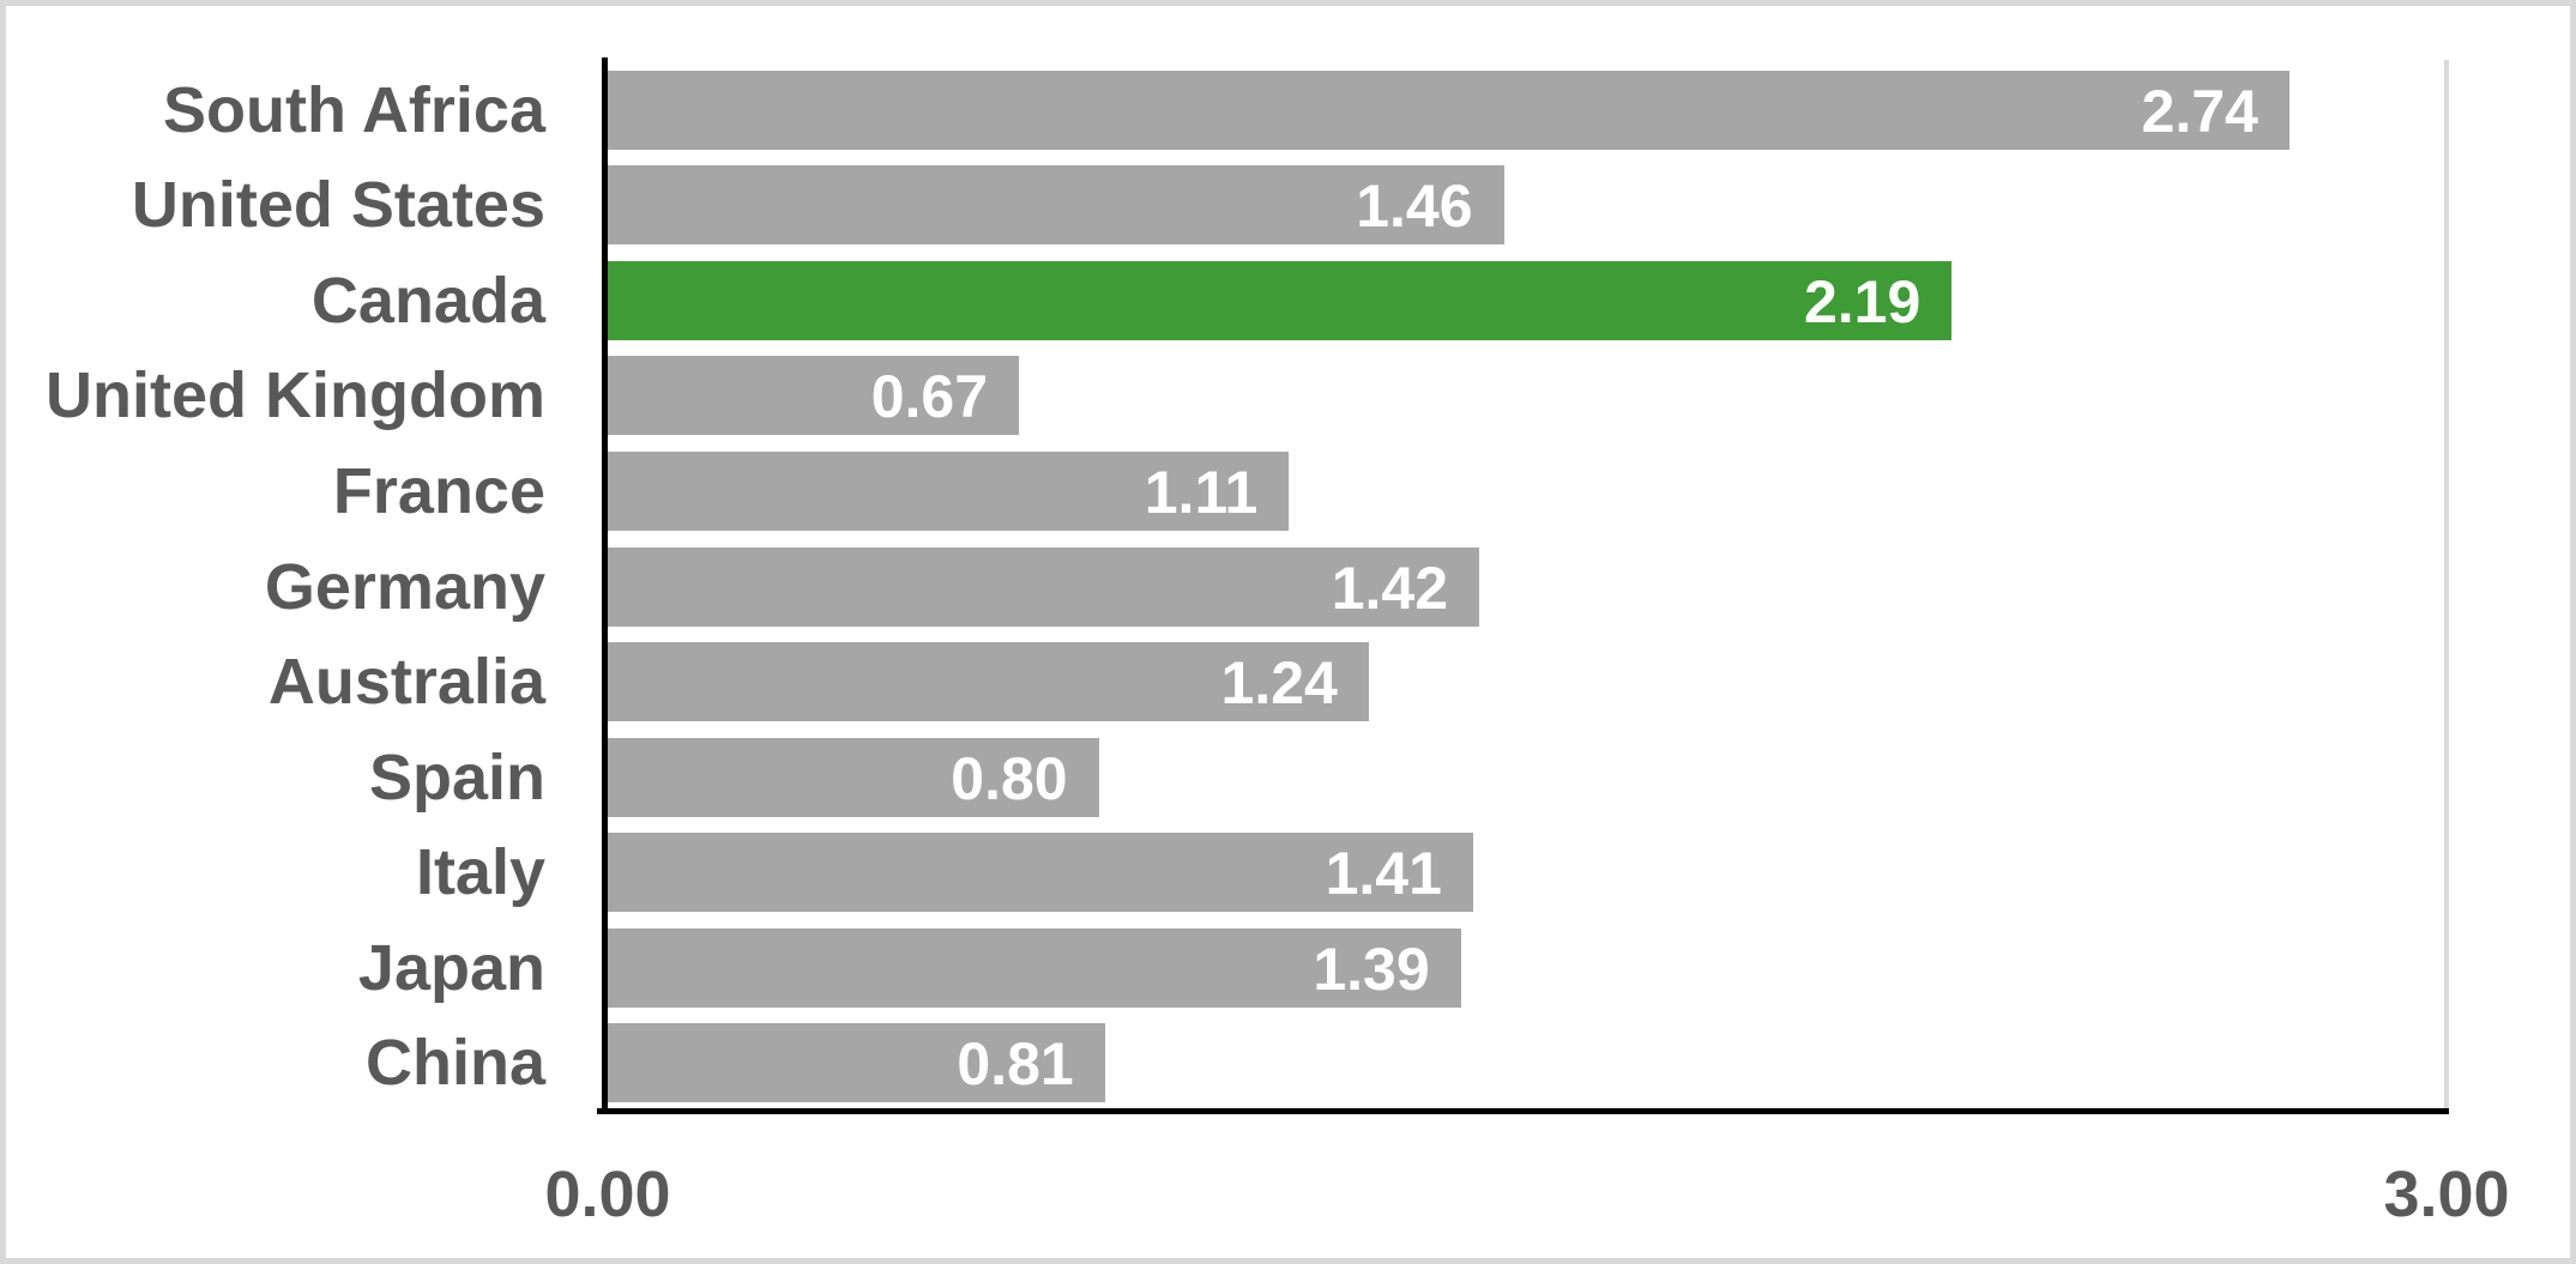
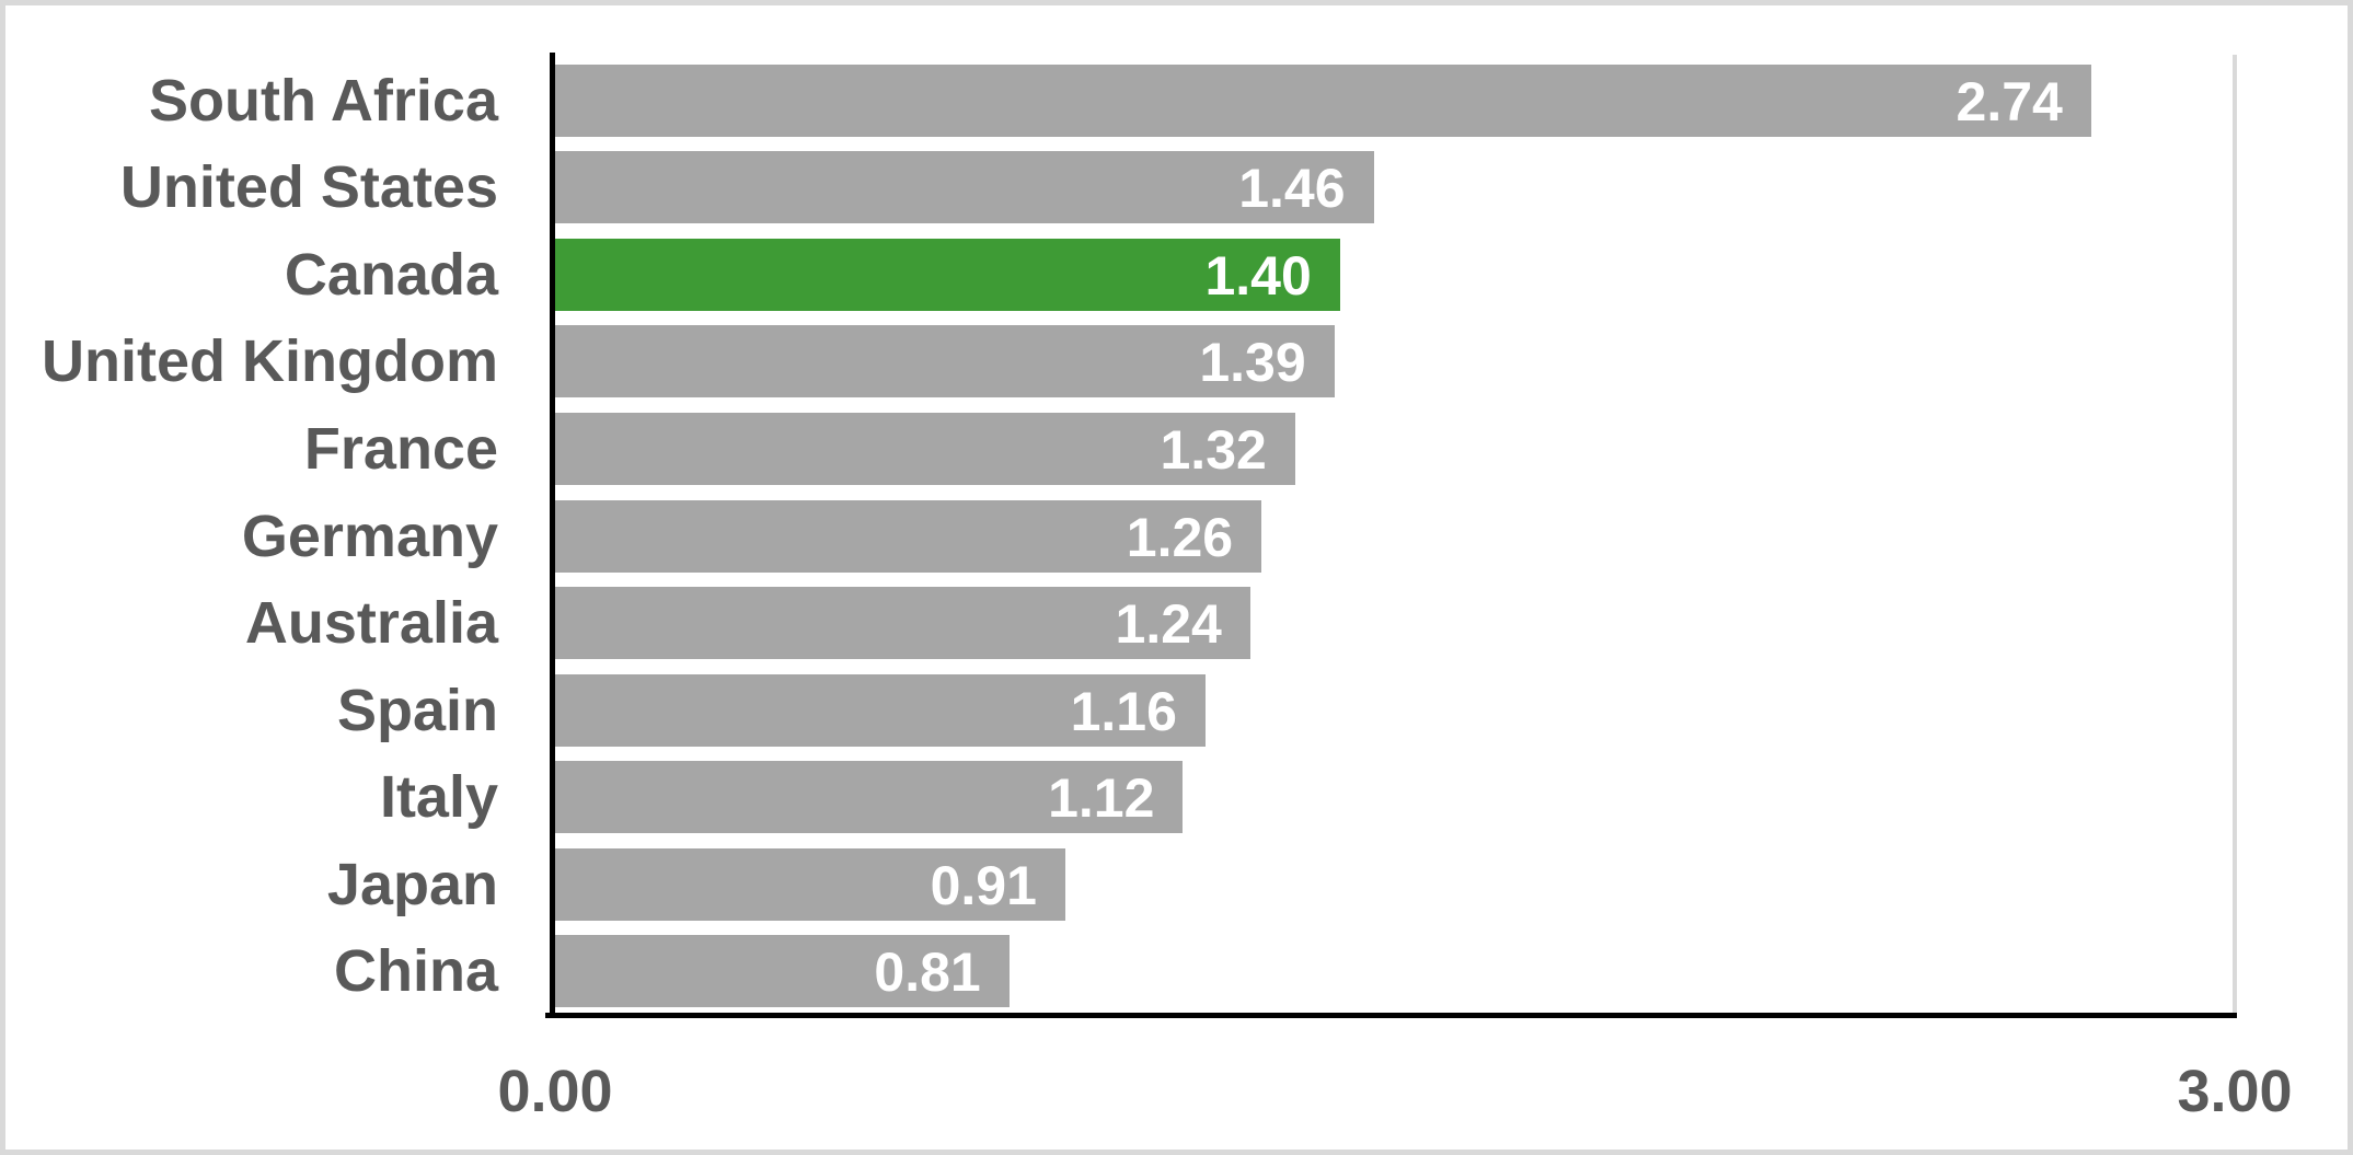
Canada: 2.19 -> 1.40
United Kingdom: 0.67 -> 1.39
France: 1.11 -> 1.32
Germany: 1.42 -> 1.26
Spain: 0.80 -> 1.16
Italy: 1.41 -> 1.12
Japan: 1.39 -> 0.91
